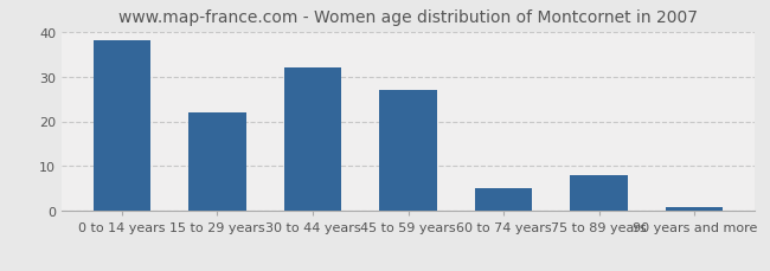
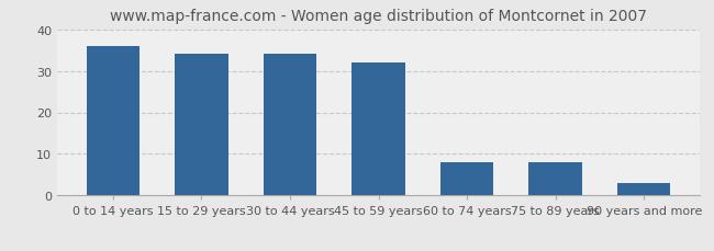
0 to 14 years: 38 -> 36
15 to 29 years: 22 -> 34
30 to 44 years: 32 -> 34
45 to 59 years: 27 -> 32
60 to 74 years: 5 -> 8
90 years and more: 1 -> 3
